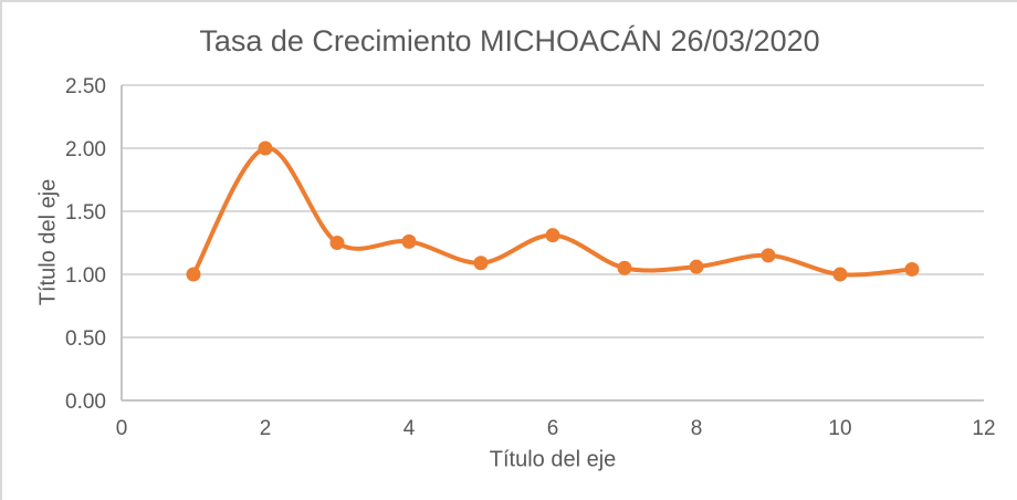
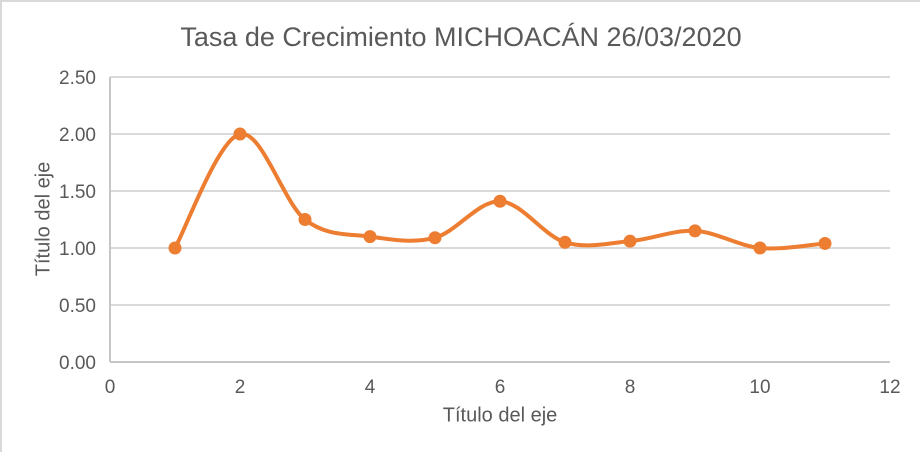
4: 1.26 -> 1.10
6: 1.31 -> 1.41
